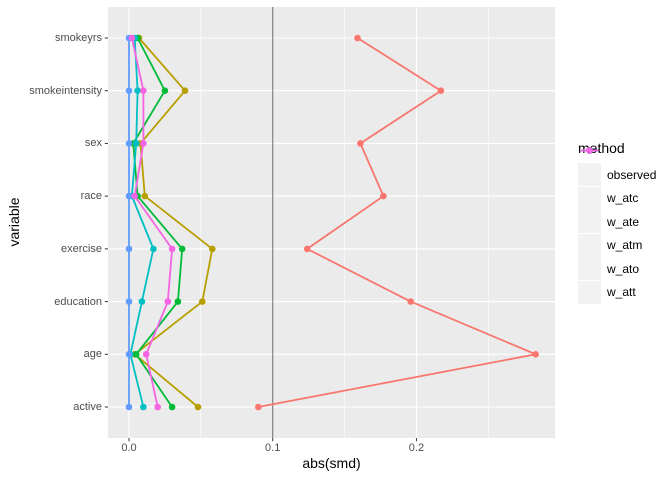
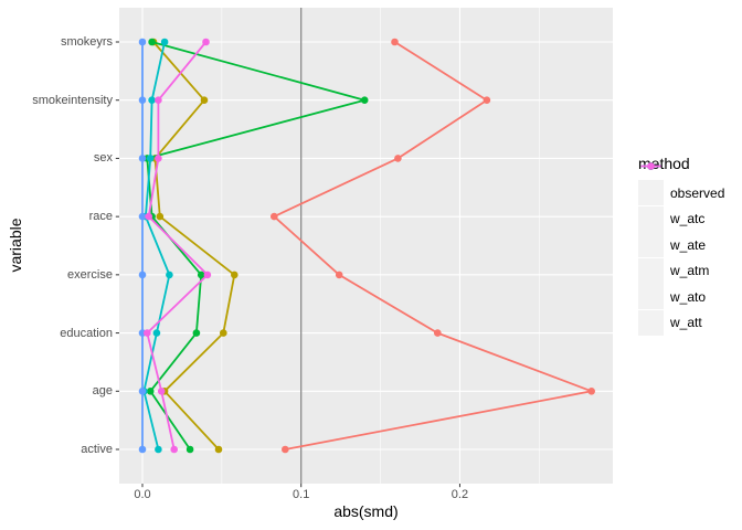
w_atm/smokeyrs: 0.004 -> 0.014
w_att/smokeyrs: 0.002 -> 0.040
w_ate/smokeintensity: 0.025 -> 0.140
observed/race: 0.177 -> 0.083
w_att/exercise: 0.030 -> 0.041
observed/education: 0.196 -> 0.186
w_att/education: 0.027 -> 0.003
w_atc/age: 0.004 -> 0.014
